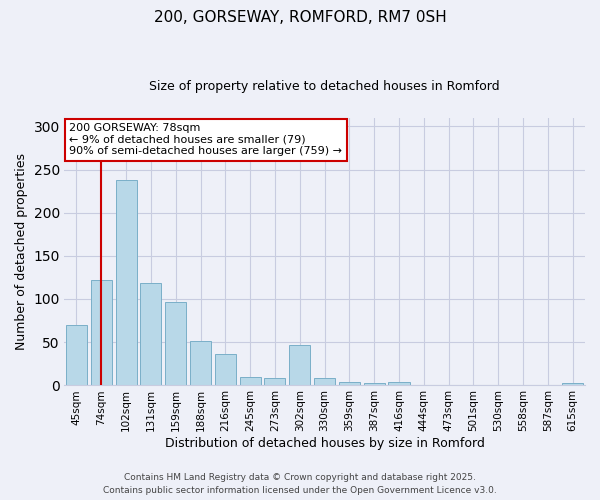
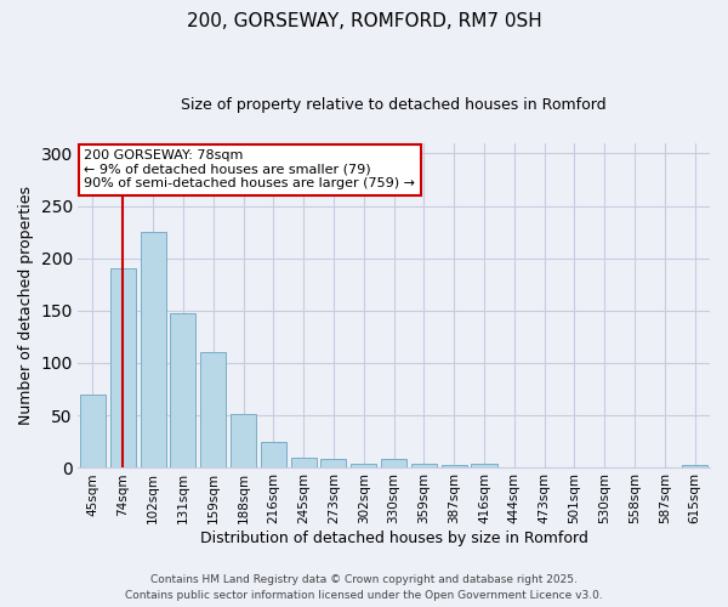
74sqm: 122 -> 190
102sqm: 238 -> 225
131sqm: 118 -> 147
159sqm: 96 -> 110
216sqm: 36 -> 24
302sqm: 46 -> 4
